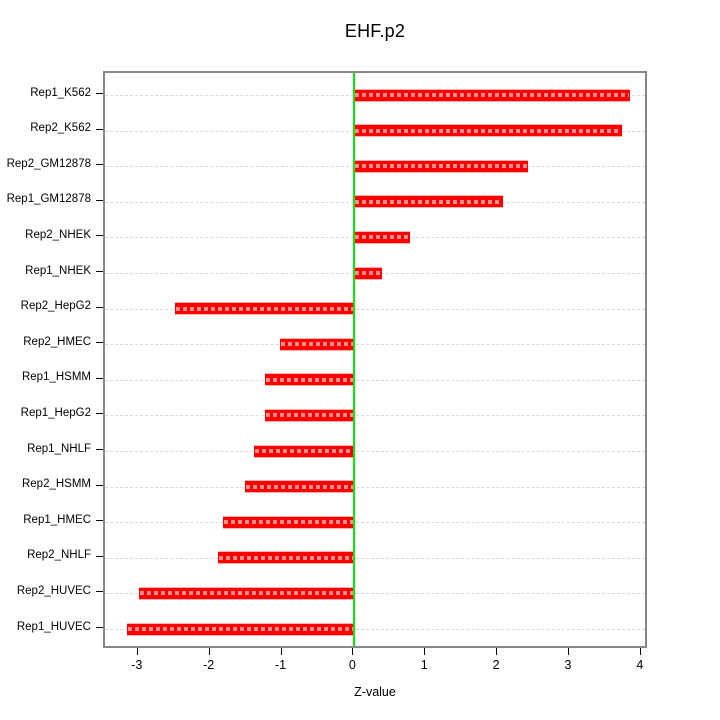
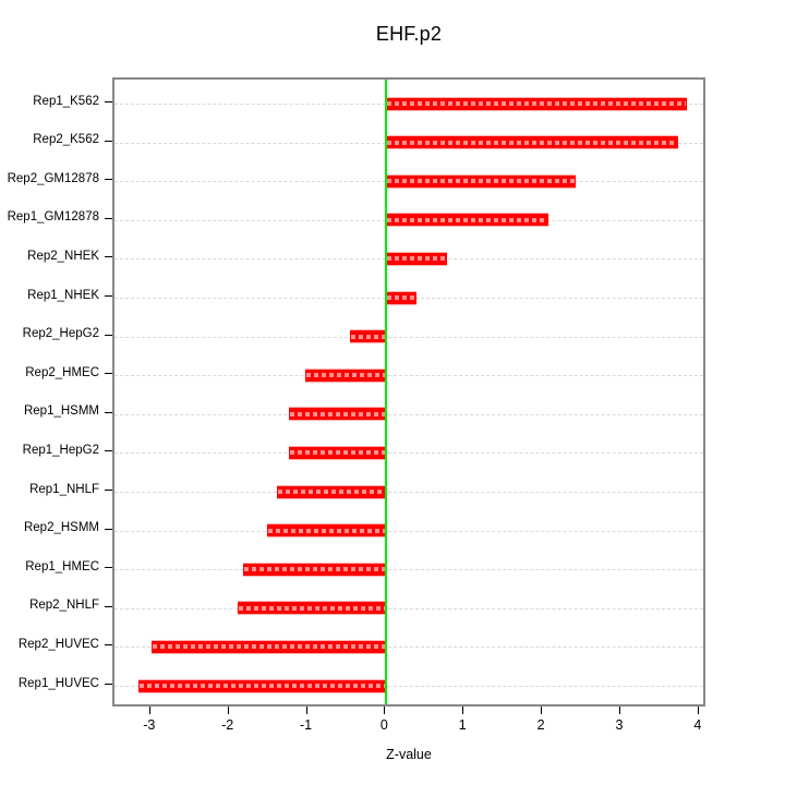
Rep2_HepG2: -2.5 -> -0.5
